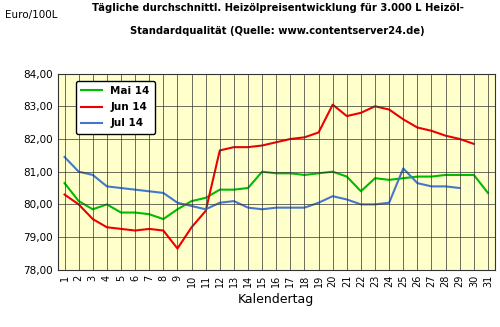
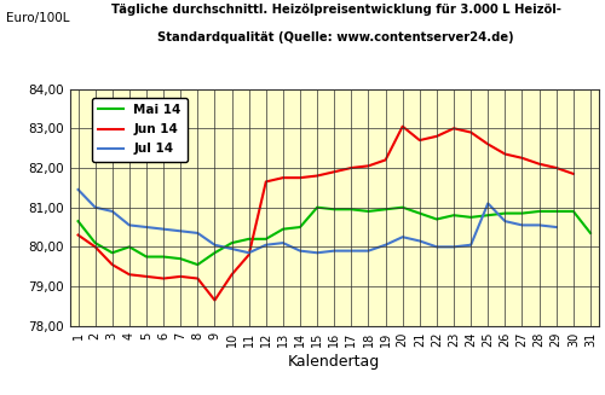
Mai 14/12: 80,45 -> 80,20
Mai 14/22: 80,40 -> 80,70
